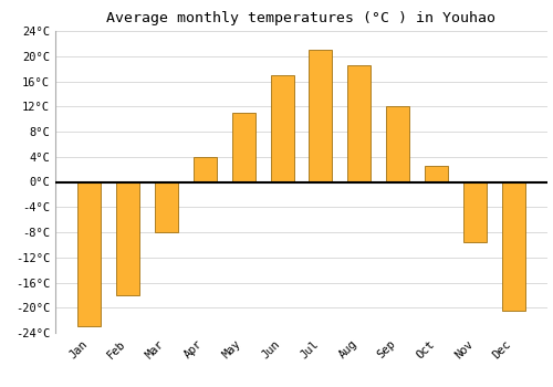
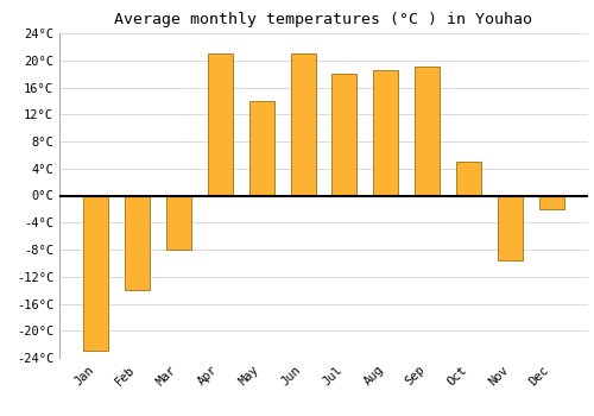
Feb: -18.0°C -> -14.0°C
Apr: 4.0°C -> 21.0°C
May: 11.0°C -> 14.0°C
Jun: 17.0°C -> 21.0°C
Jul: 21.0°C -> 18.0°C
Sep: 12.0°C -> 19.0°C
Oct: 2.5°C -> 5.0°C
Dec: -20.5°C -> -2.0°C
